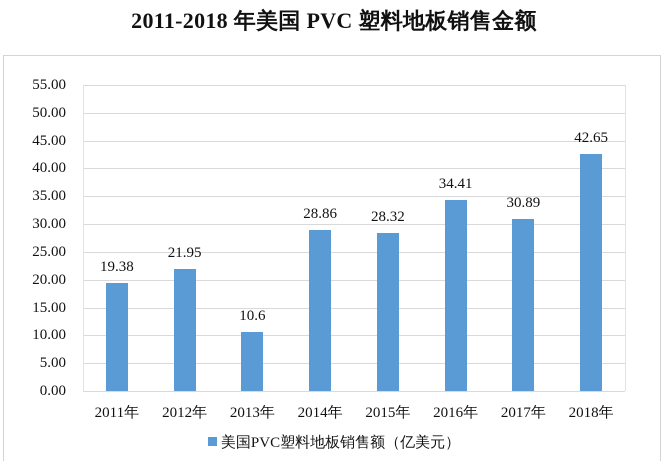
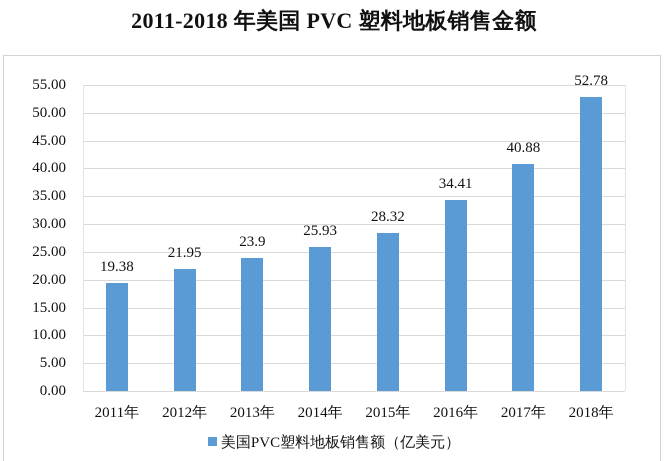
2013年: 10.6 -> 23.9
2014年: 28.86 -> 25.93
2017年: 30.89 -> 40.88
2018年: 42.65 -> 52.78
